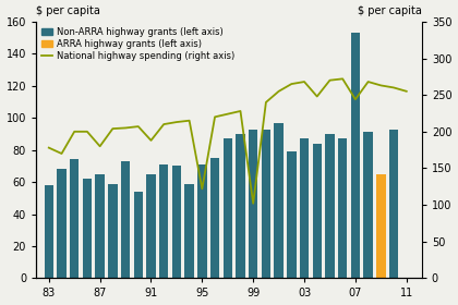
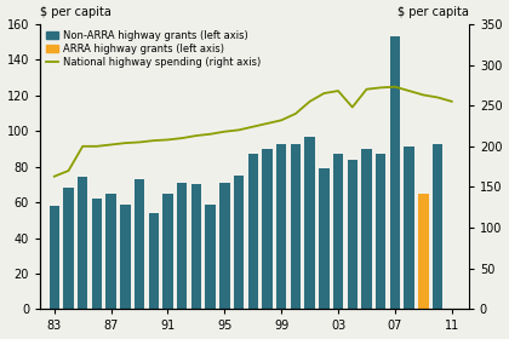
National highway spending (right axis)/83: 178 -> 163
National highway spending (right axis)/87: 180 -> 202
National highway spending (right axis)/91: 188 -> 208
National highway spending (right axis)/95: 122 -> 218
National highway spending (right axis)/99: 102 -> 232
National highway spending (right axis)/07: 244 -> 273
